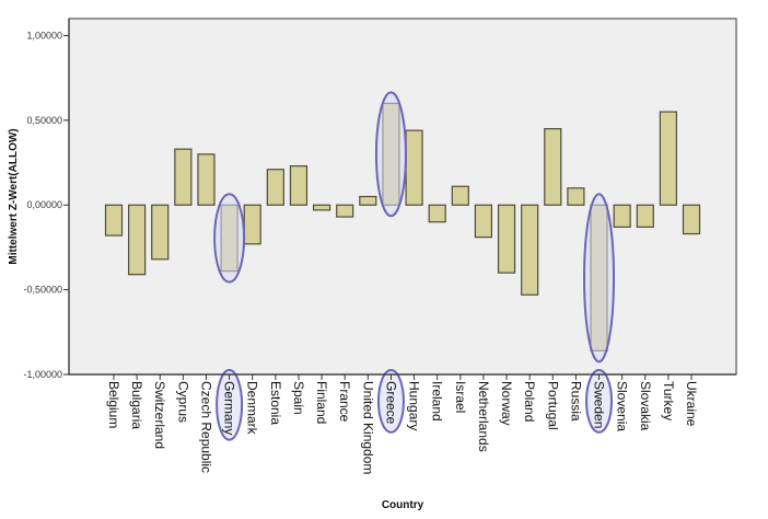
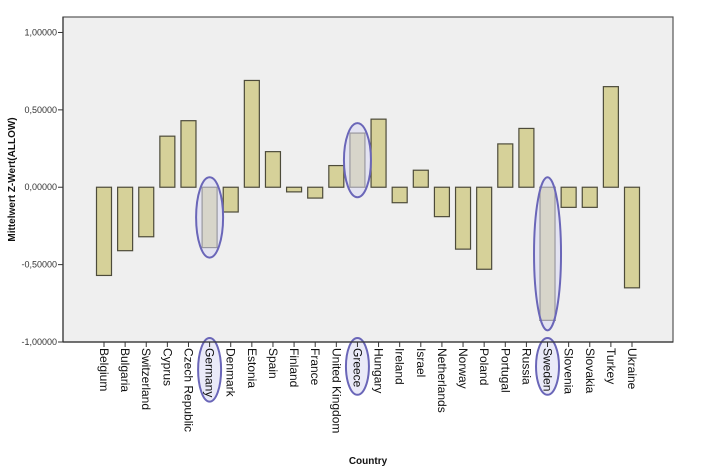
Belgium: -0,18 -> -0,57
Czech Republic: 0,30 -> 0,43
Denmark: -0,23 -> -0,16
Estonia: 0,21 -> 0,69
United Kingdom: 0,05 -> 0,14
Greece: 0,60 -> 0,35
Portugal: 0,45 -> 0,28
Russia: 0,10 -> 0,38
Turkey: 0,55 -> 0,65
Ukraine: -0,17 -> -0,65
